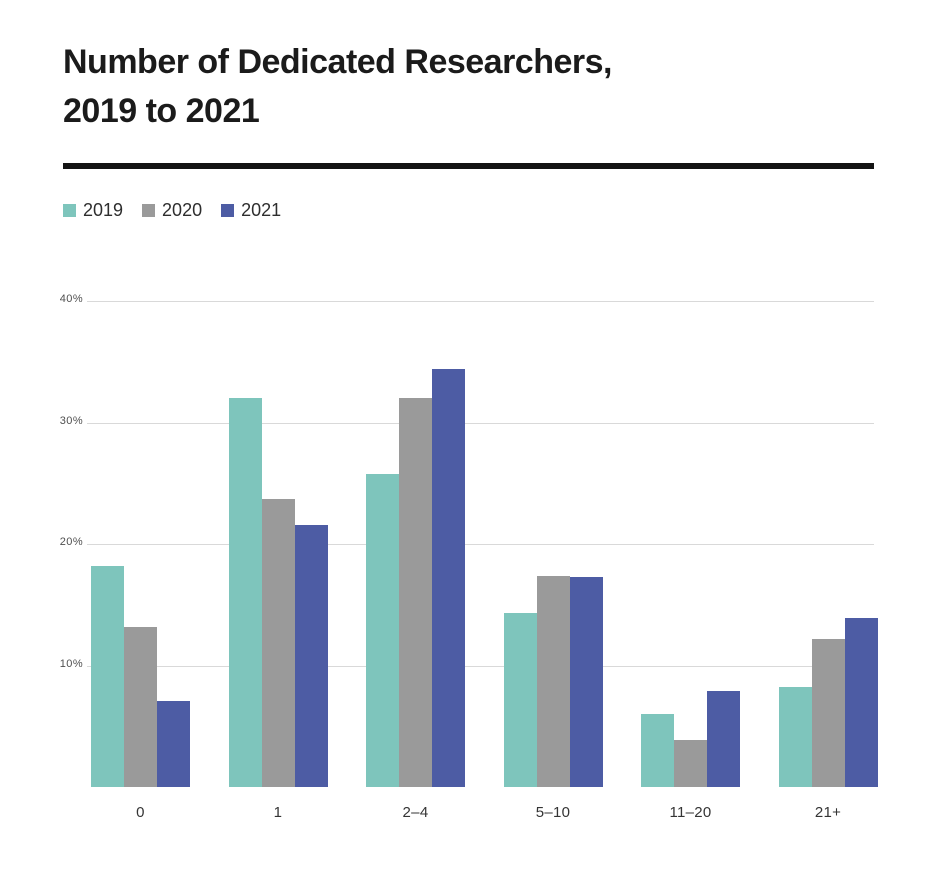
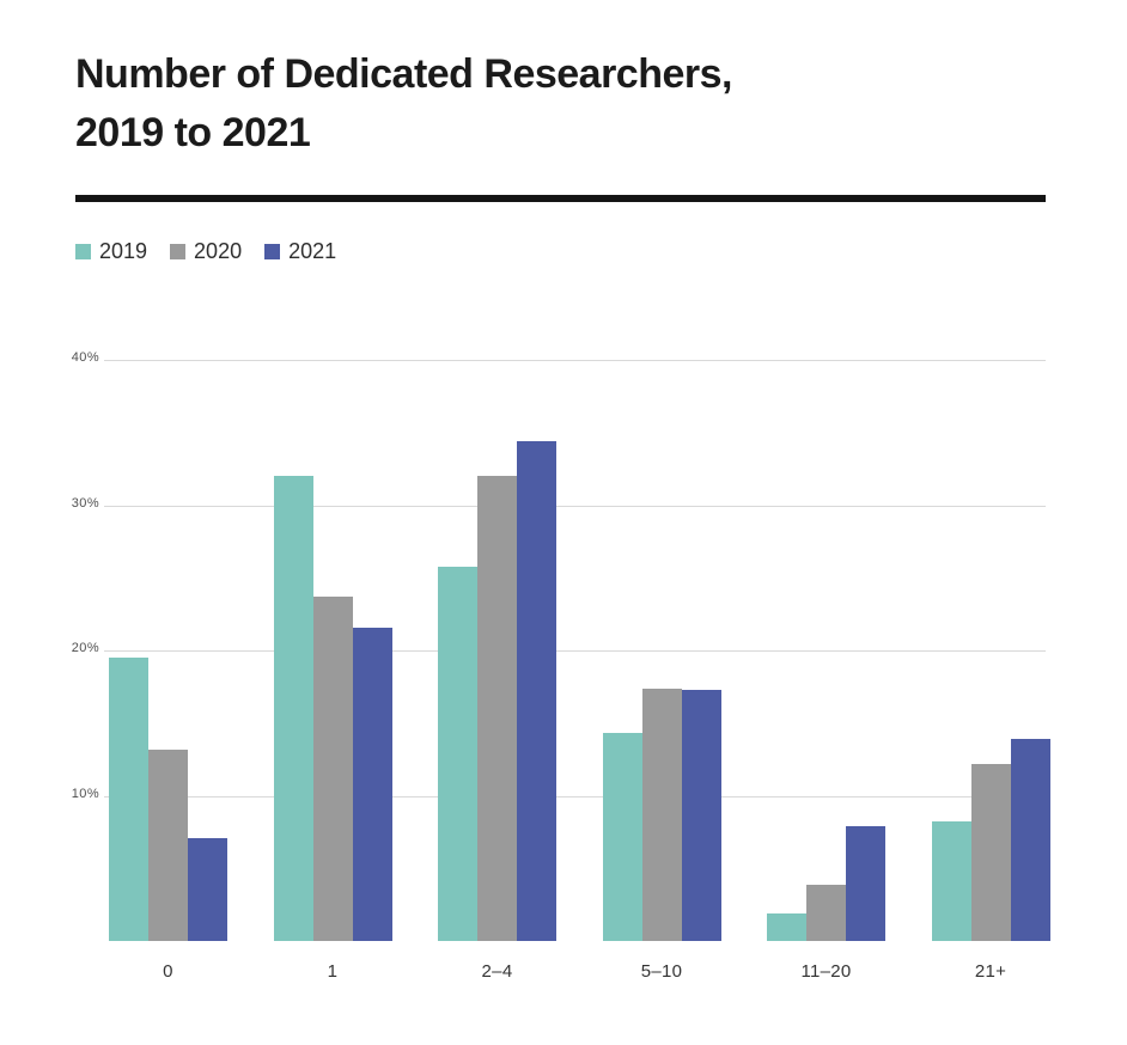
2019/0: 18.2% -> 19.5%
2019/11–20: 6.0% -> 1.9%
